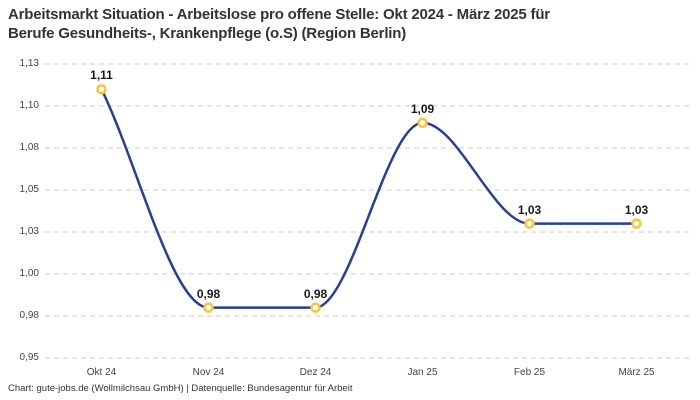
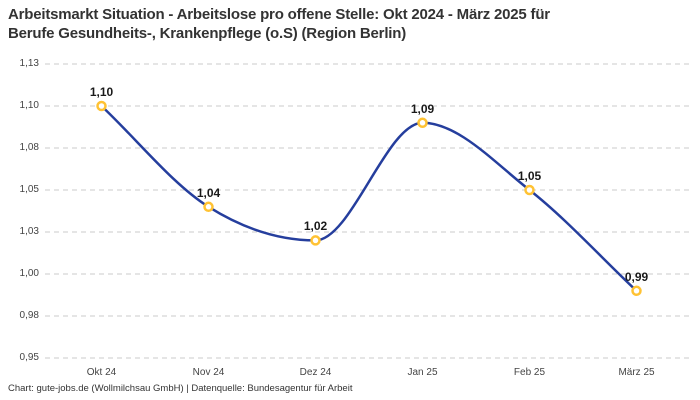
Okt 24: 1,11 -> 1,10
Nov 24: 0,98 -> 1,04
Dez 24: 0,98 -> 1,02
Feb 25: 1,03 -> 1,05
März 25: 1,03 -> 0,99
